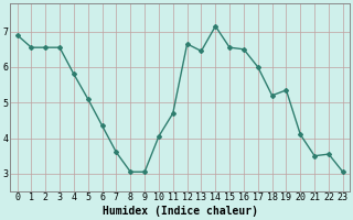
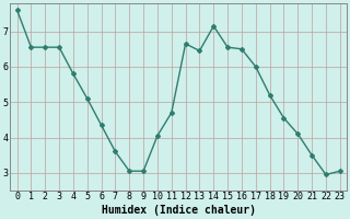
0: 6.90 -> 7.60
19: 5.35 -> 4.55
22: 3.55 -> 2.95
